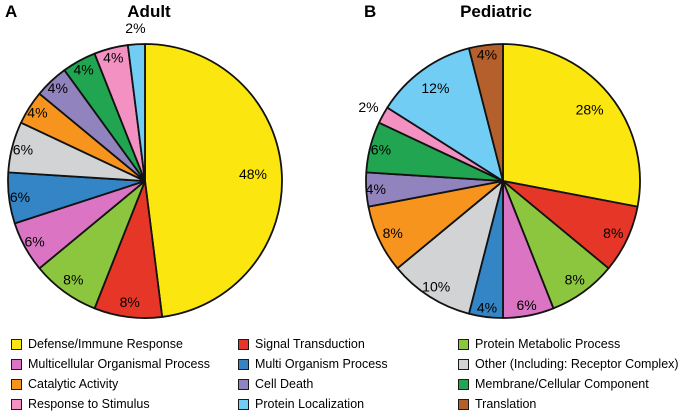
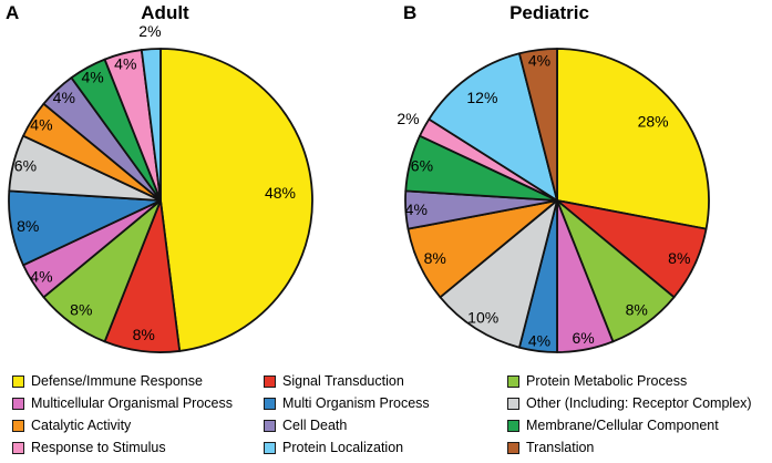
Adult/Multicellular Organismal Process: 6% -> 4%
Adult/Multi Organism Process: 6% -> 8%
